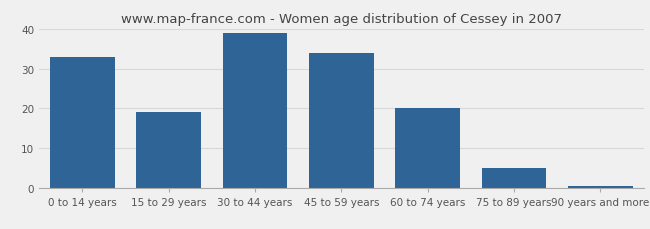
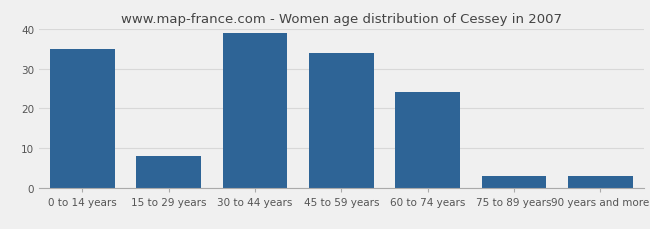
0 to 14 years: 33.0 -> 35.0
15 to 29 years: 19.0 -> 8.0
60 to 74 years: 20.0 -> 24.0
75 to 89 years: 5.0 -> 3.0
90 years and more: 0.5 -> 3.0
